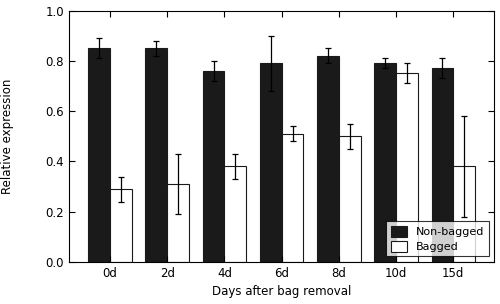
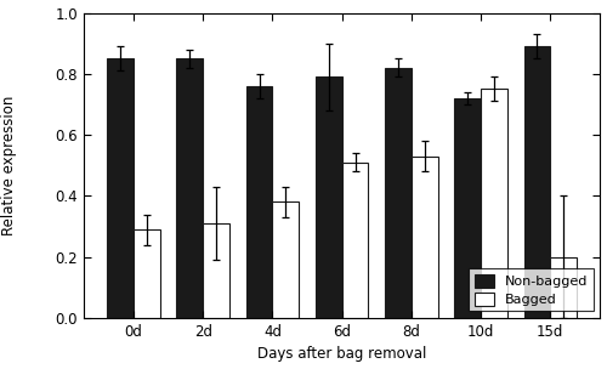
Bagged/8d: 0.50 -> 0.53
Non-bagged/10d: 0.79 -> 0.72
Non-bagged/15d: 0.77 -> 0.89
Bagged/15d: 0.38 -> 0.20
